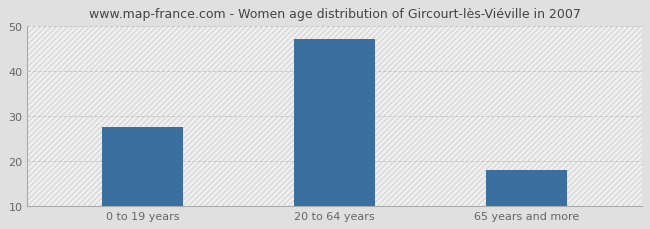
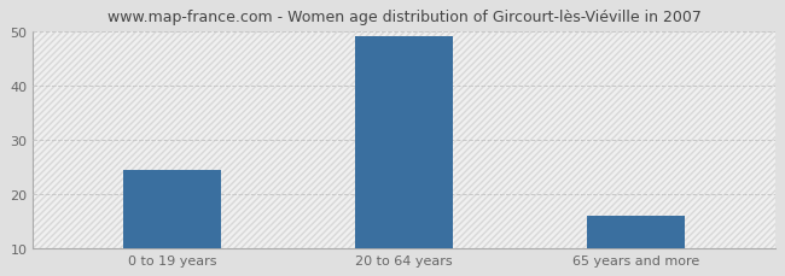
0 to 19 years: 27.5 -> 24.5
20 to 64 years: 47.0 -> 49.0
65 years and more: 18.0 -> 16.0
